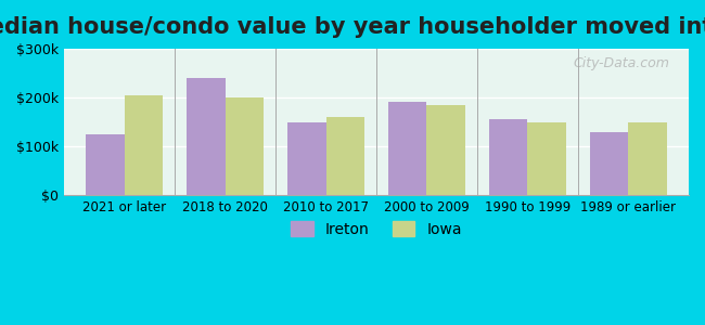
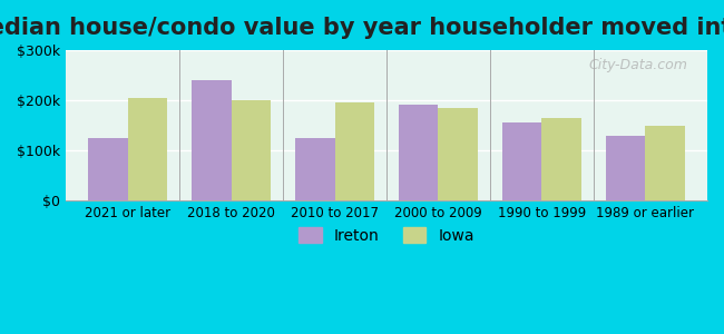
Ireton/2010 to 2017: $150k -> $125k
Iowa/2010 to 2017: $160k -> $195k
Iowa/1990 to 1999: $150k -> $165k
